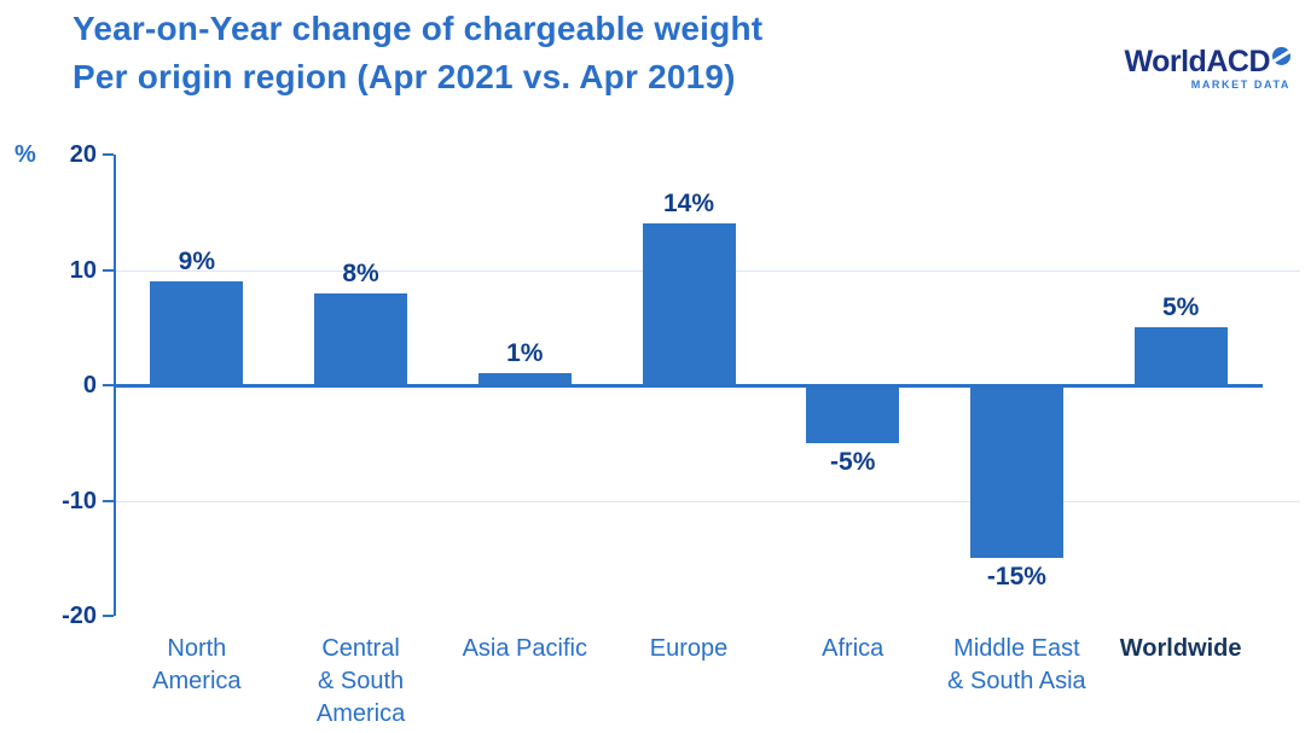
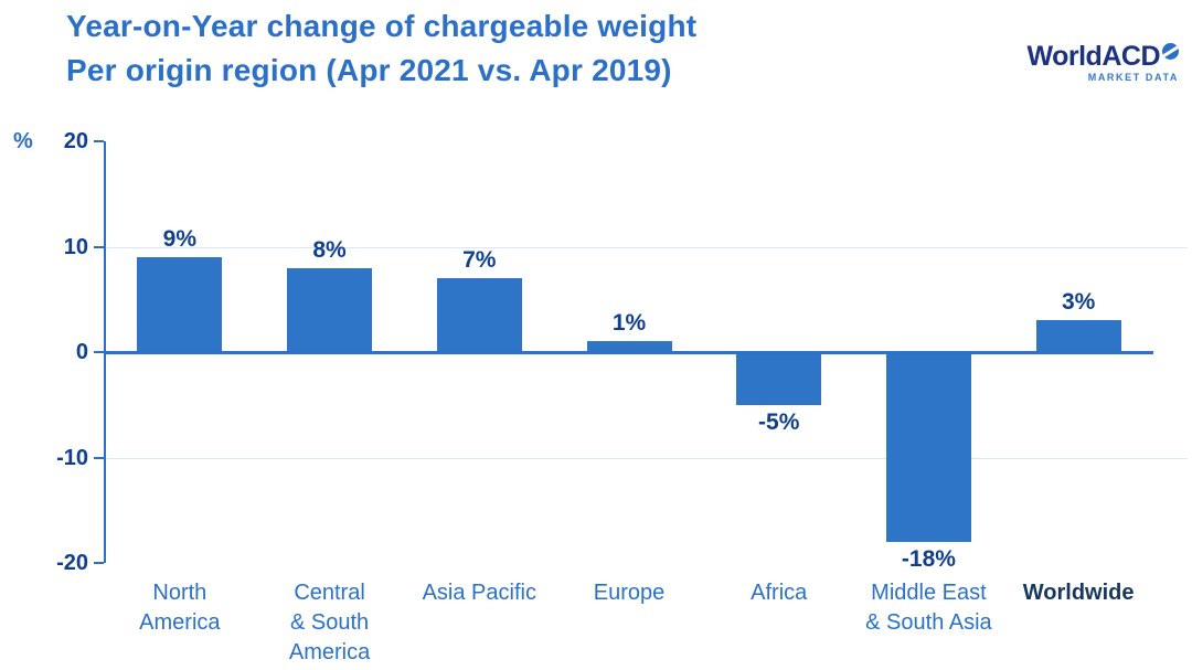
Asia Pacific: 1% -> 7%
Europe: 14% -> 1%
Middle East & South Asia: -15% -> -18%
Worldwide: 5% -> 3%
